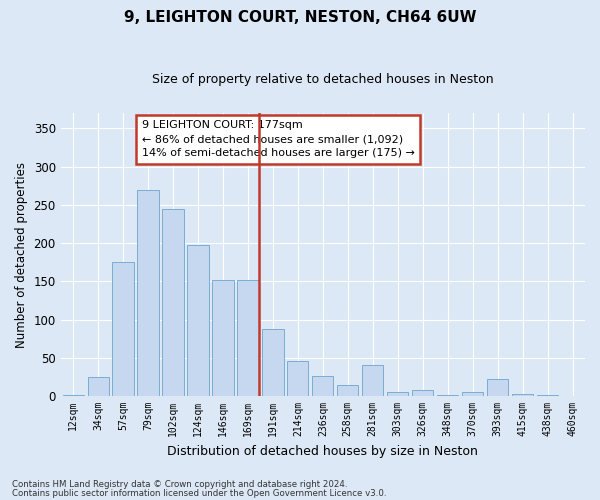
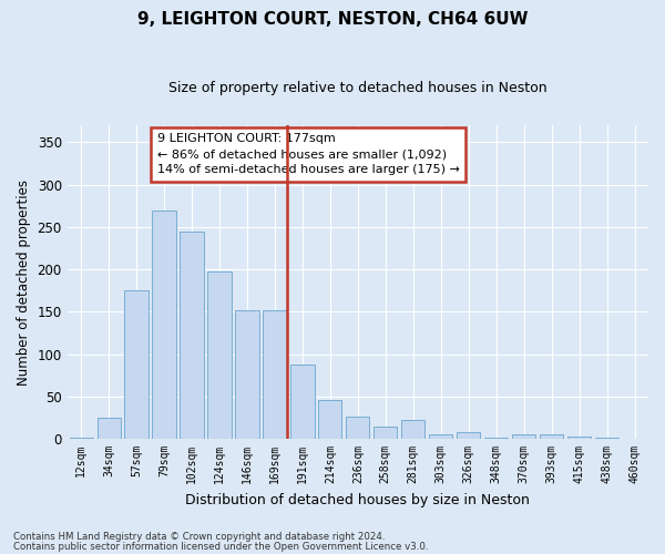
281sqm: 40 -> 22
393sqm: 22 -> 5
